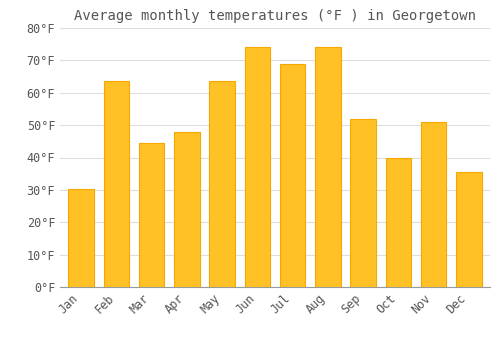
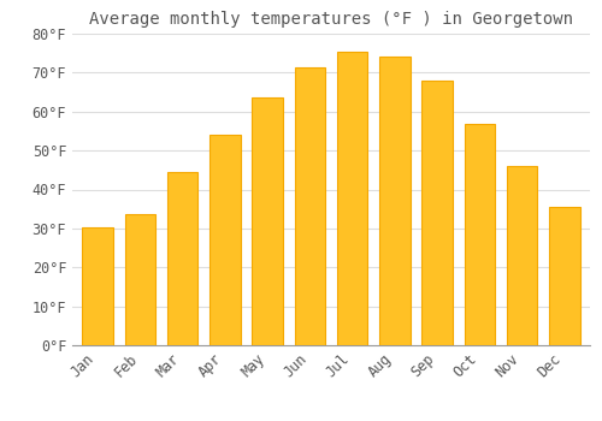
Feb: 63.5°F -> 33.6°F
Apr: 48.0°F -> 54.1°F
Jun: 74.0°F -> 71.2°F
Jul: 69.0°F -> 75.5°F
Sep: 52.0°F -> 68.0°F
Oct: 40.0°F -> 56.7°F
Nov: 51.0°F -> 46.0°F
